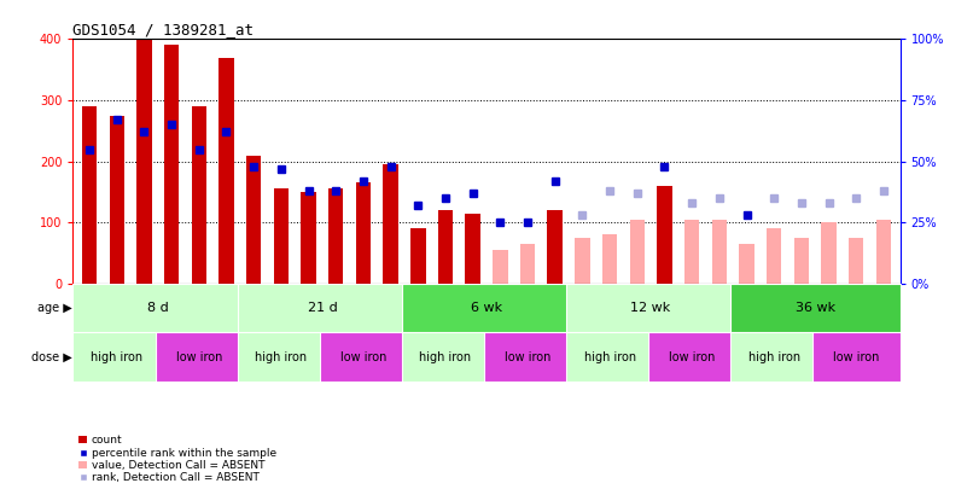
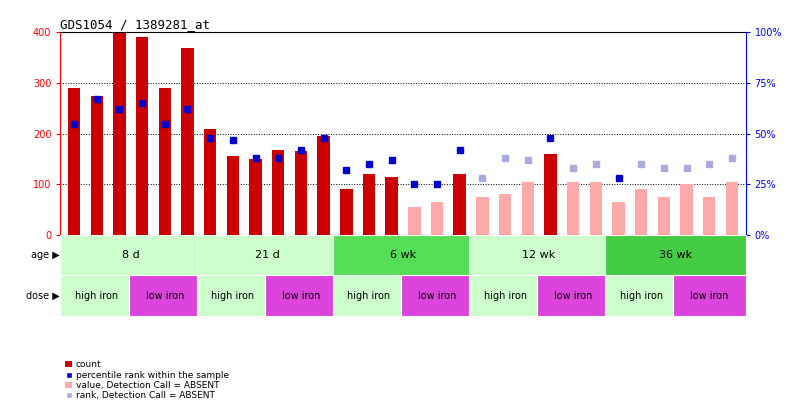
GSM33528: 155 -> 168
